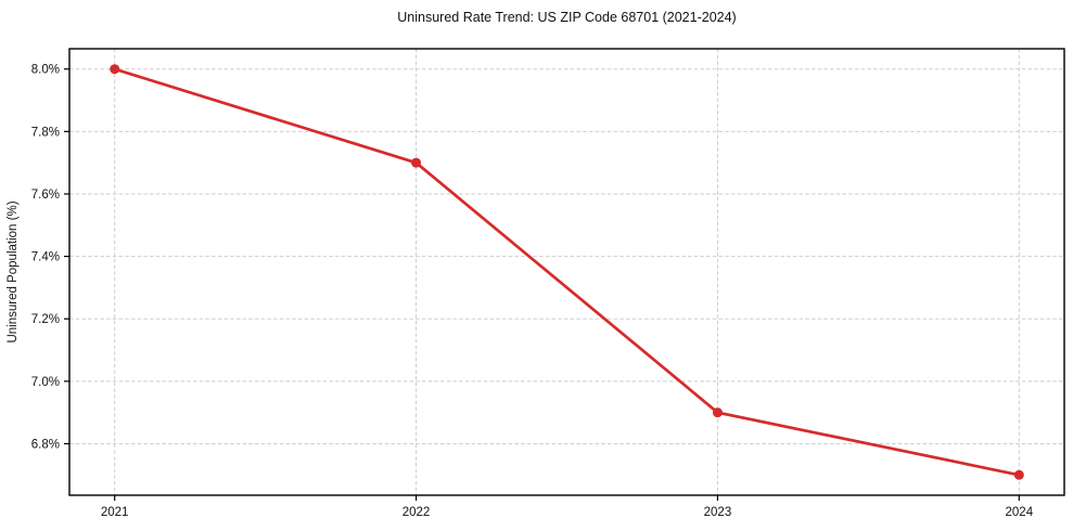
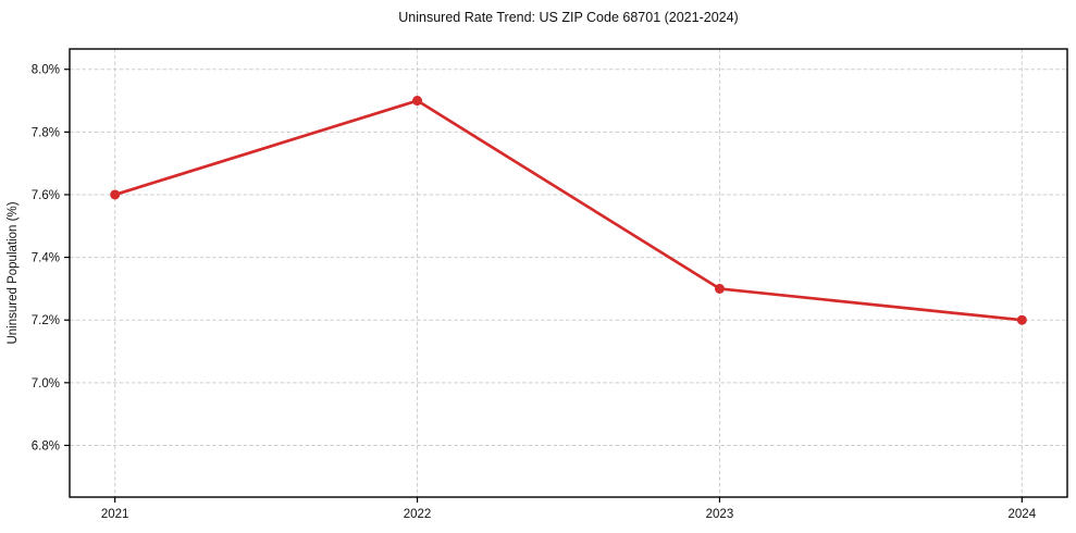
2021: 8.0% -> 7.6%
2022: 7.7% -> 7.9%
2023: 6.9% -> 7.3%
2024: 6.7% -> 7.2%
